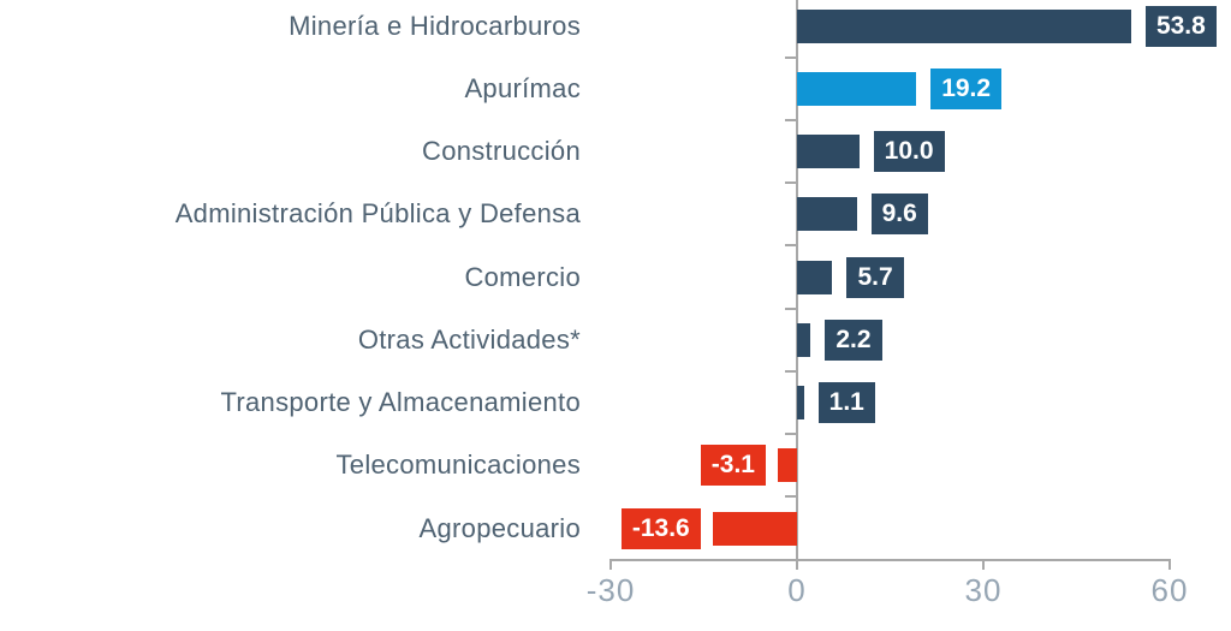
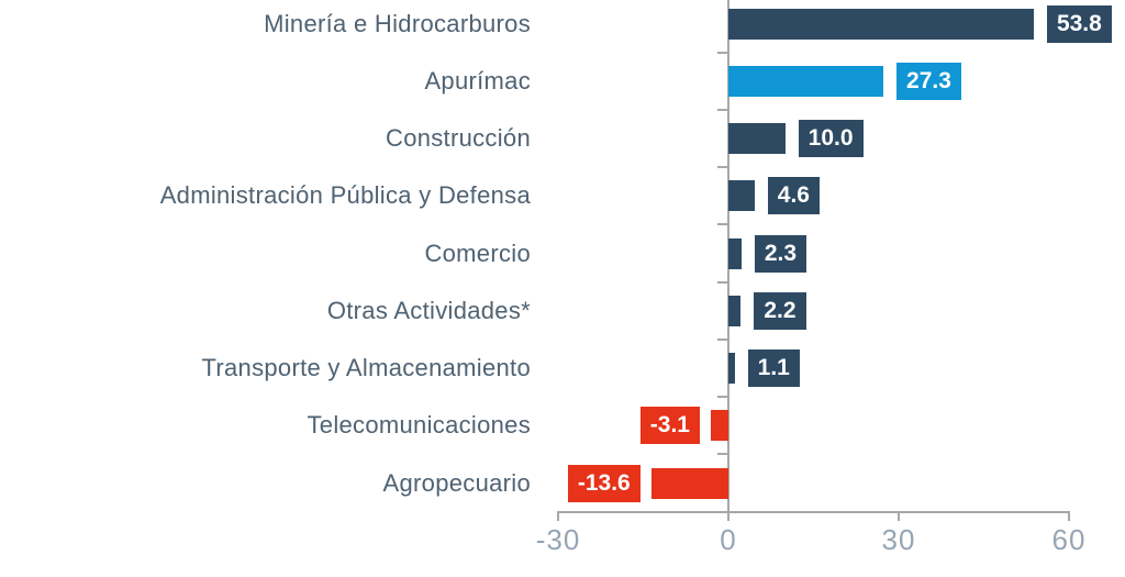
Apurímac: 19.2 -> 27.3
Administración Pública y Defensa: 9.6 -> 4.6
Comercio: 5.7 -> 2.3
